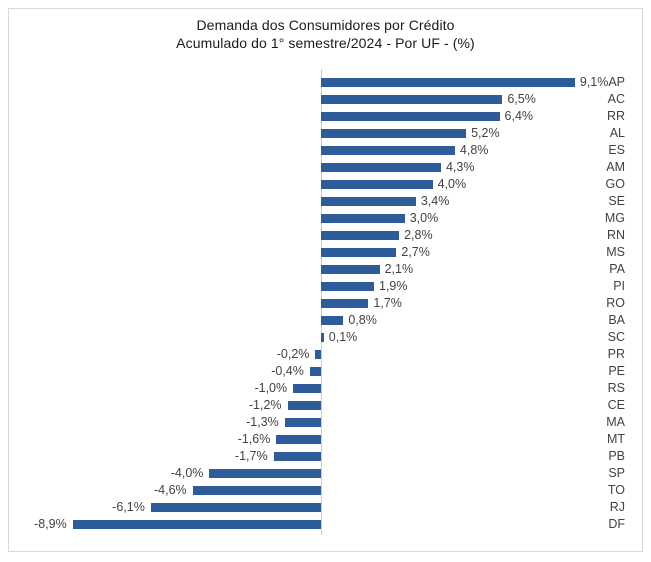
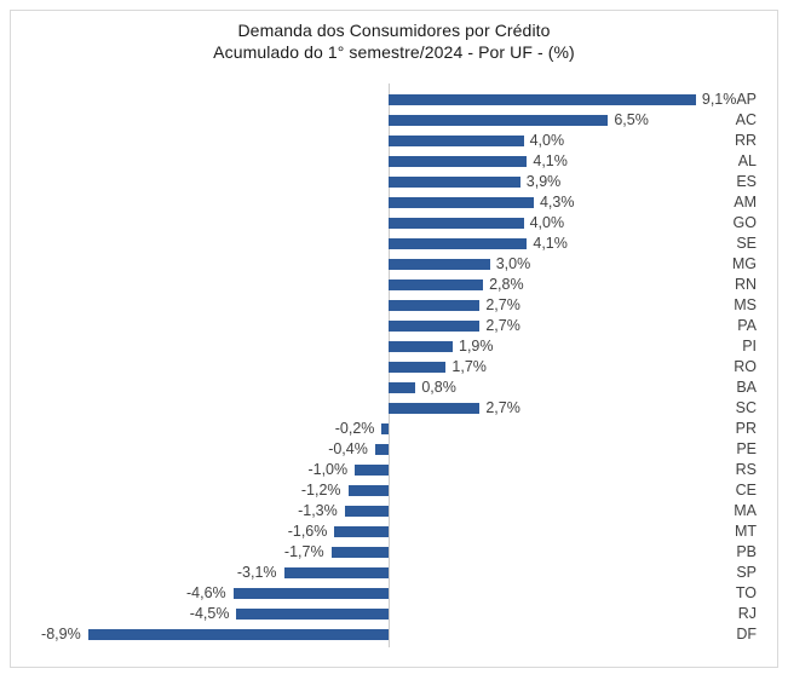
RR: 6,4% -> 4,0%
AL: 5,2% -> 4,1%
ES: 4,8% -> 3,9%
SE: 3,4% -> 4,1%
PA: 2,1% -> 2,7%
SC: 0,1% -> 2,7%
SP: -4,0% -> -3,1%
RJ: -6,1% -> -4,5%
